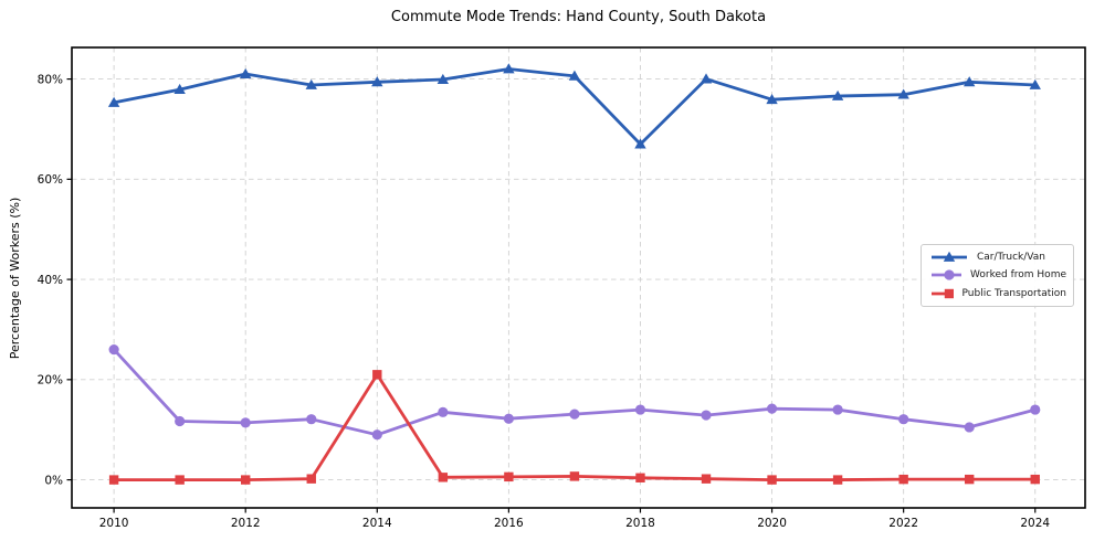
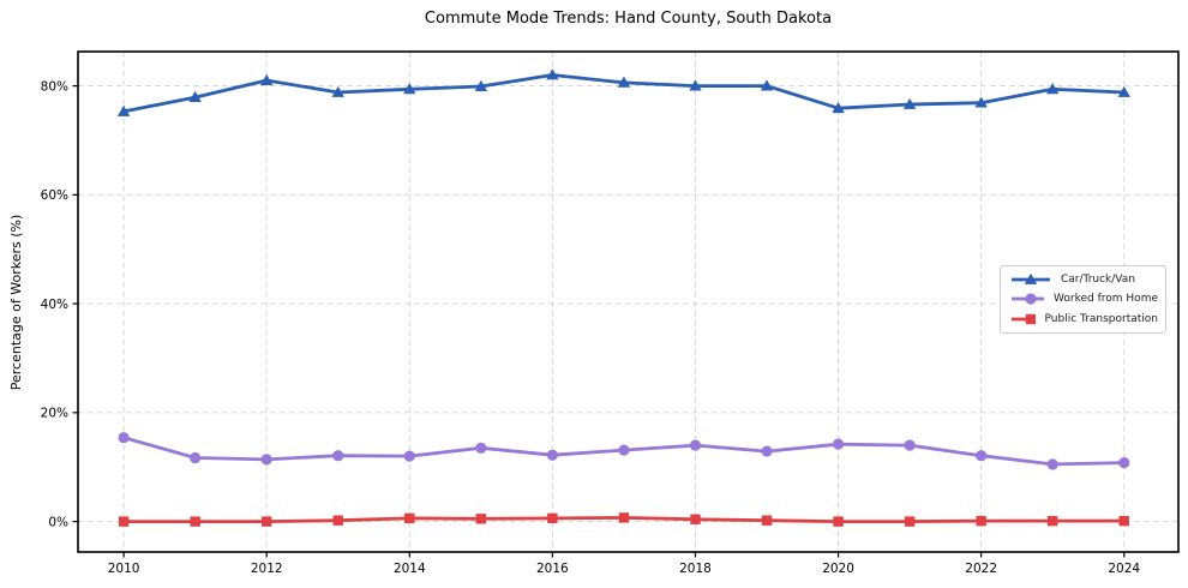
Worked from Home/2010: 26% -> 15%
Worked from Home/2014: 9% -> 12%
Public Transportation/2014: 21% -> 1%
Car/Truck/Van/2018: 67% -> 80%
Worked from Home/2024: 14% -> 11%
